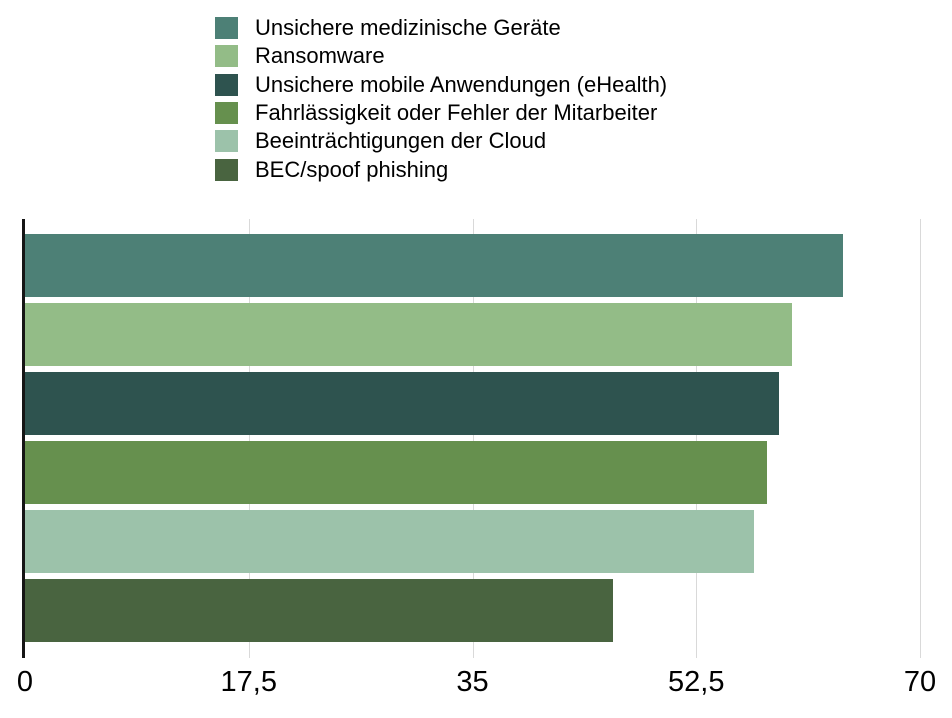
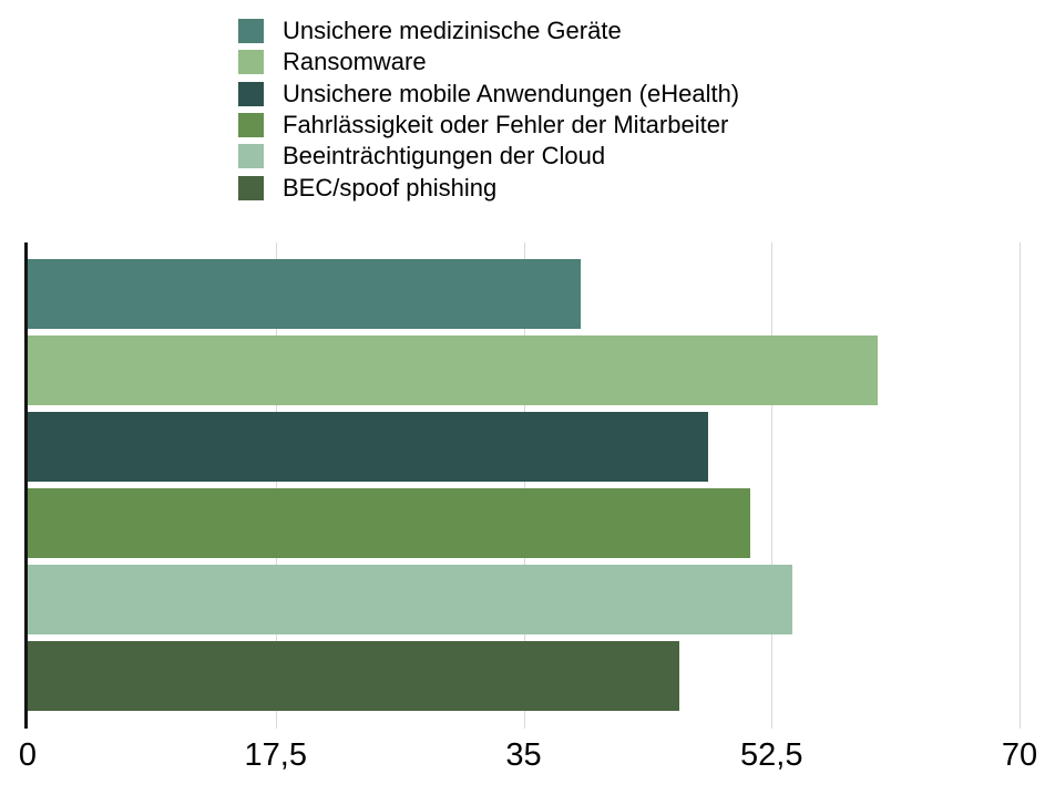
Unsichere medizinische Geräte: 64 -> 39
Unsichere mobile Anwendungen (eHealth): 59 -> 48
Fahrlässigkeit oder Fehler der Mitarbeiter: 58 -> 51
Beeinträchtigungen der Cloud: 57 -> 54
